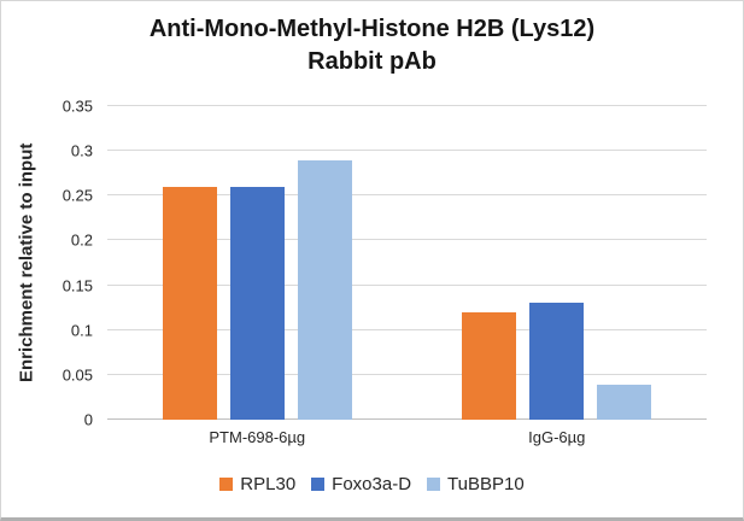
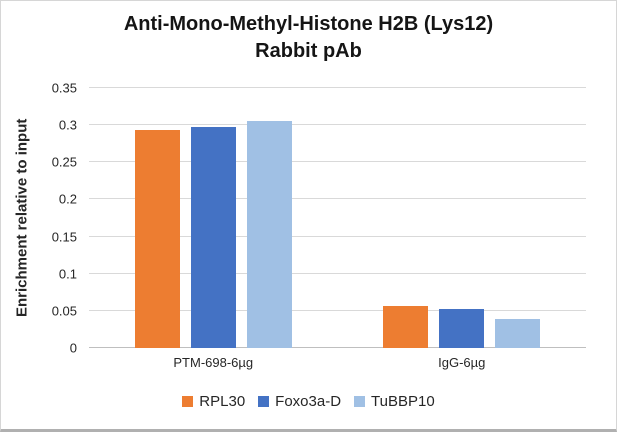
RPL30/PTM-698-6µg: 0.26 -> 0.29
Foxo3a-D/PTM-698-6µg: 0.26 -> 0.30
TuBBP10/PTM-698-6µg: 0.29 -> 0.30
RPL30/IgG-6µg: 0.12 -> 0.06
Foxo3a-D/IgG-6µg: 0.13 -> 0.05
